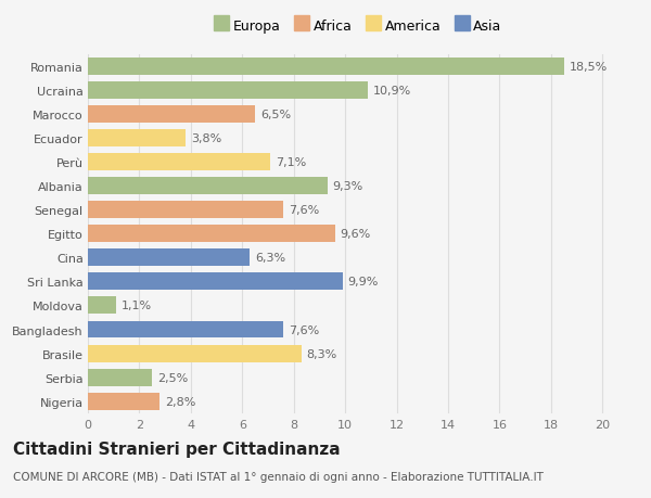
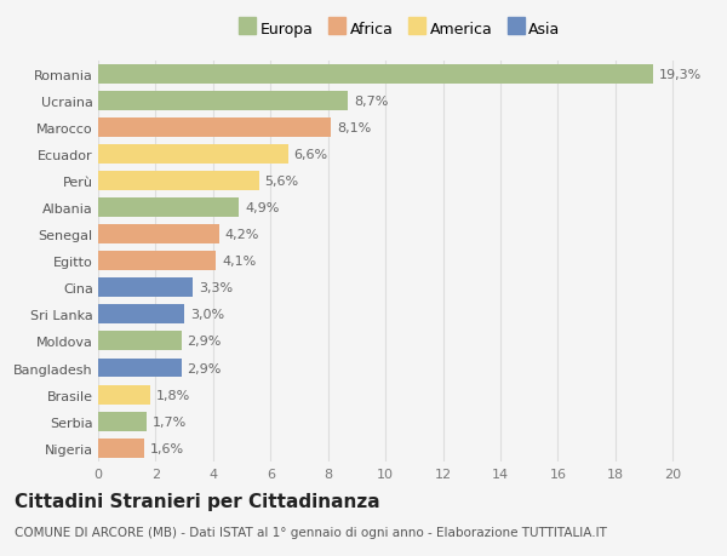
Romania: 18,5% -> 19,3%
Ucraina: 10,9% -> 8,7%
Marocco: 6,5% -> 8,1%
Ecuador: 3,8% -> 6,6%
Perù: 7,1% -> 5,6%
Albania: 9,3% -> 4,9%
Senegal: 7,6% -> 4,2%
Egitto: 9,6% -> 4,1%
Cina: 6,3% -> 3,3%
Sri Lanka: 9,9% -> 3,0%
Moldova: 1,1% -> 2,9%
Bangladesh: 7,6% -> 2,9%
Brasile: 8,3% -> 1,8%
Serbia: 2,5% -> 1,7%
Nigeria: 2,8% -> 1,6%
